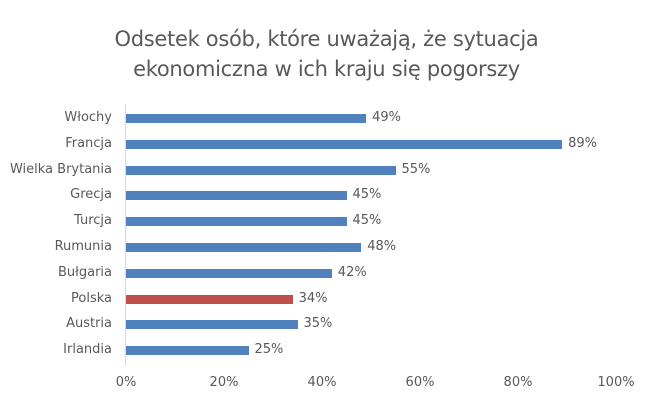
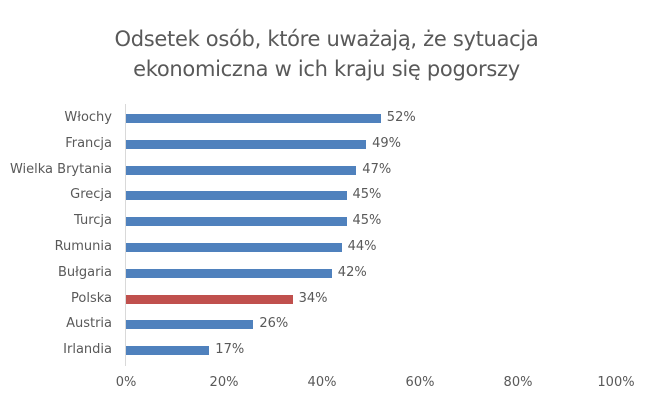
Włochy: 49% -> 52%
Francja: 89% -> 49%
Wielka Brytania: 55% -> 47%
Rumunia: 48% -> 44%
Austria: 35% -> 26%
Irlandia: 25% -> 17%
